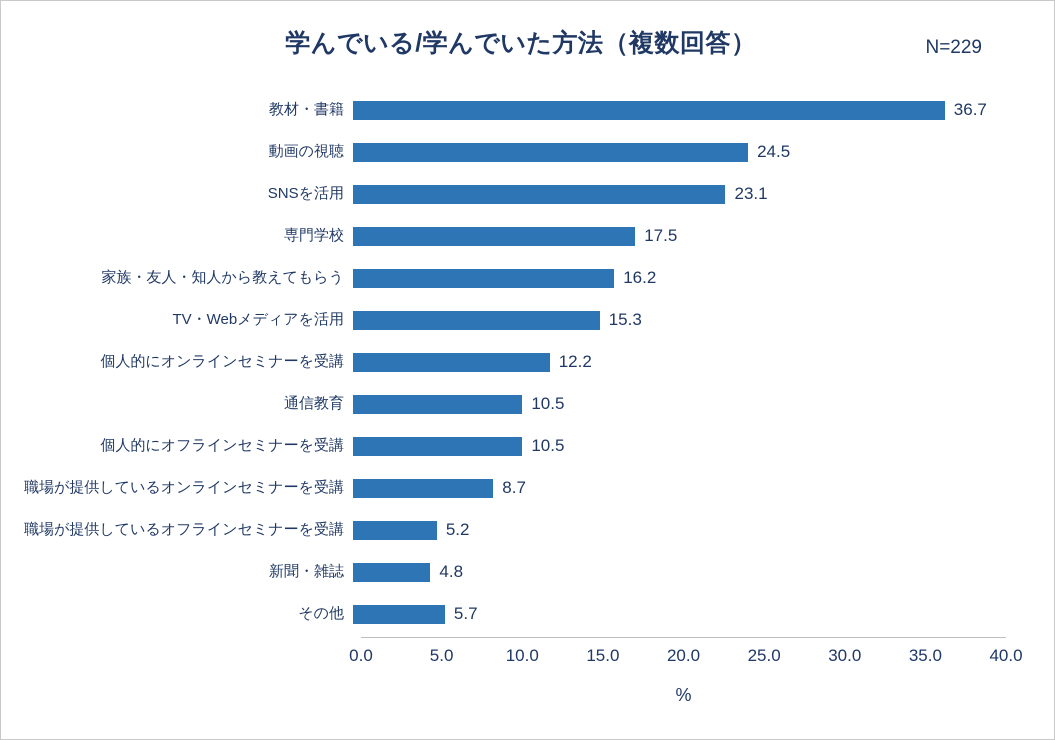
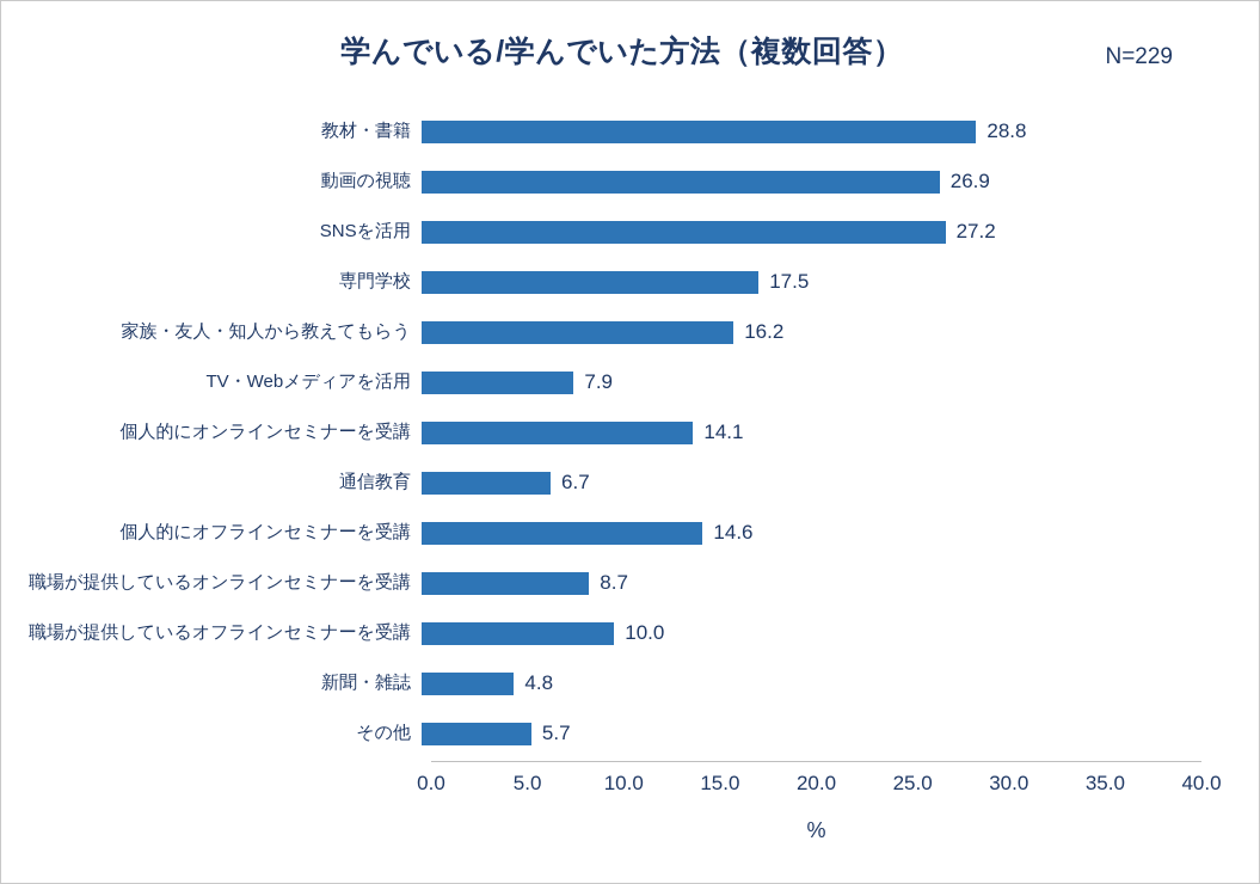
教材・書籍: 36.7 -> 28.8
動画の視聴: 24.5 -> 26.9
SNSを活用: 23.1 -> 27.2
TV・Webメディアを活用: 15.3 -> 7.9
個人的にオンラインセミナーを受講: 12.2 -> 14.1
通信教育: 10.5 -> 6.7
個人的にオフラインセミナーを受講: 10.5 -> 14.6
職場が提供しているオフラインセミナーを受講: 5.2 -> 10.0
